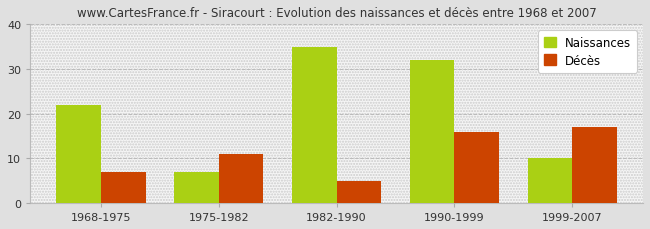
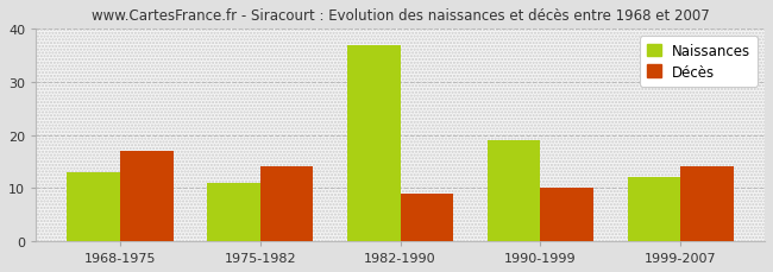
Naissances/1968-1975: 22 -> 13
Décès/1968-1975: 7 -> 17
Naissances/1975-1982: 7 -> 11
Décès/1975-1982: 11 -> 14
Naissances/1982-1990: 35 -> 37
Décès/1982-1990: 5 -> 9
Naissances/1990-1999: 32 -> 19
Décès/1990-1999: 16 -> 10
Naissances/1999-2007: 10 -> 12
Décès/1999-2007: 17 -> 14
